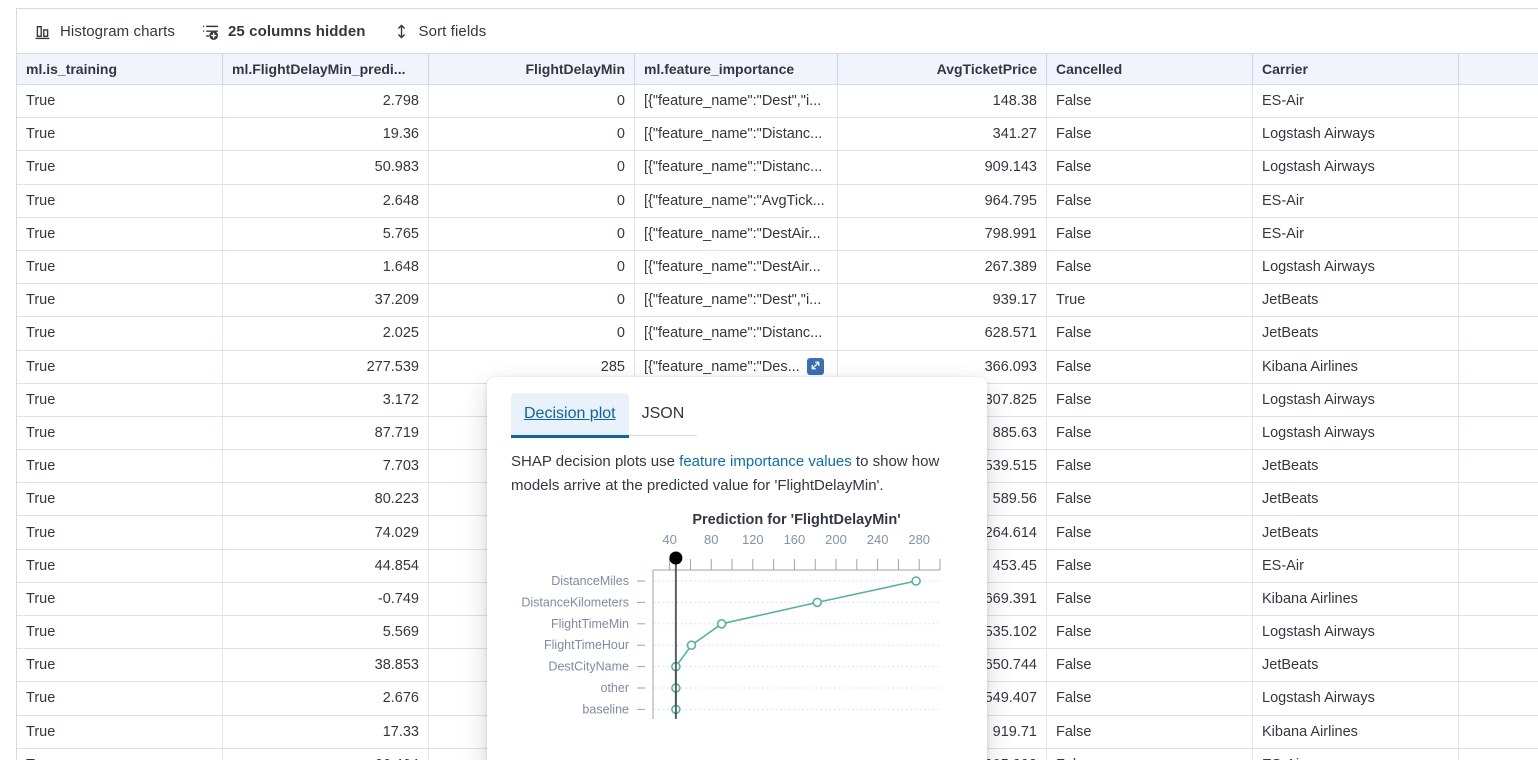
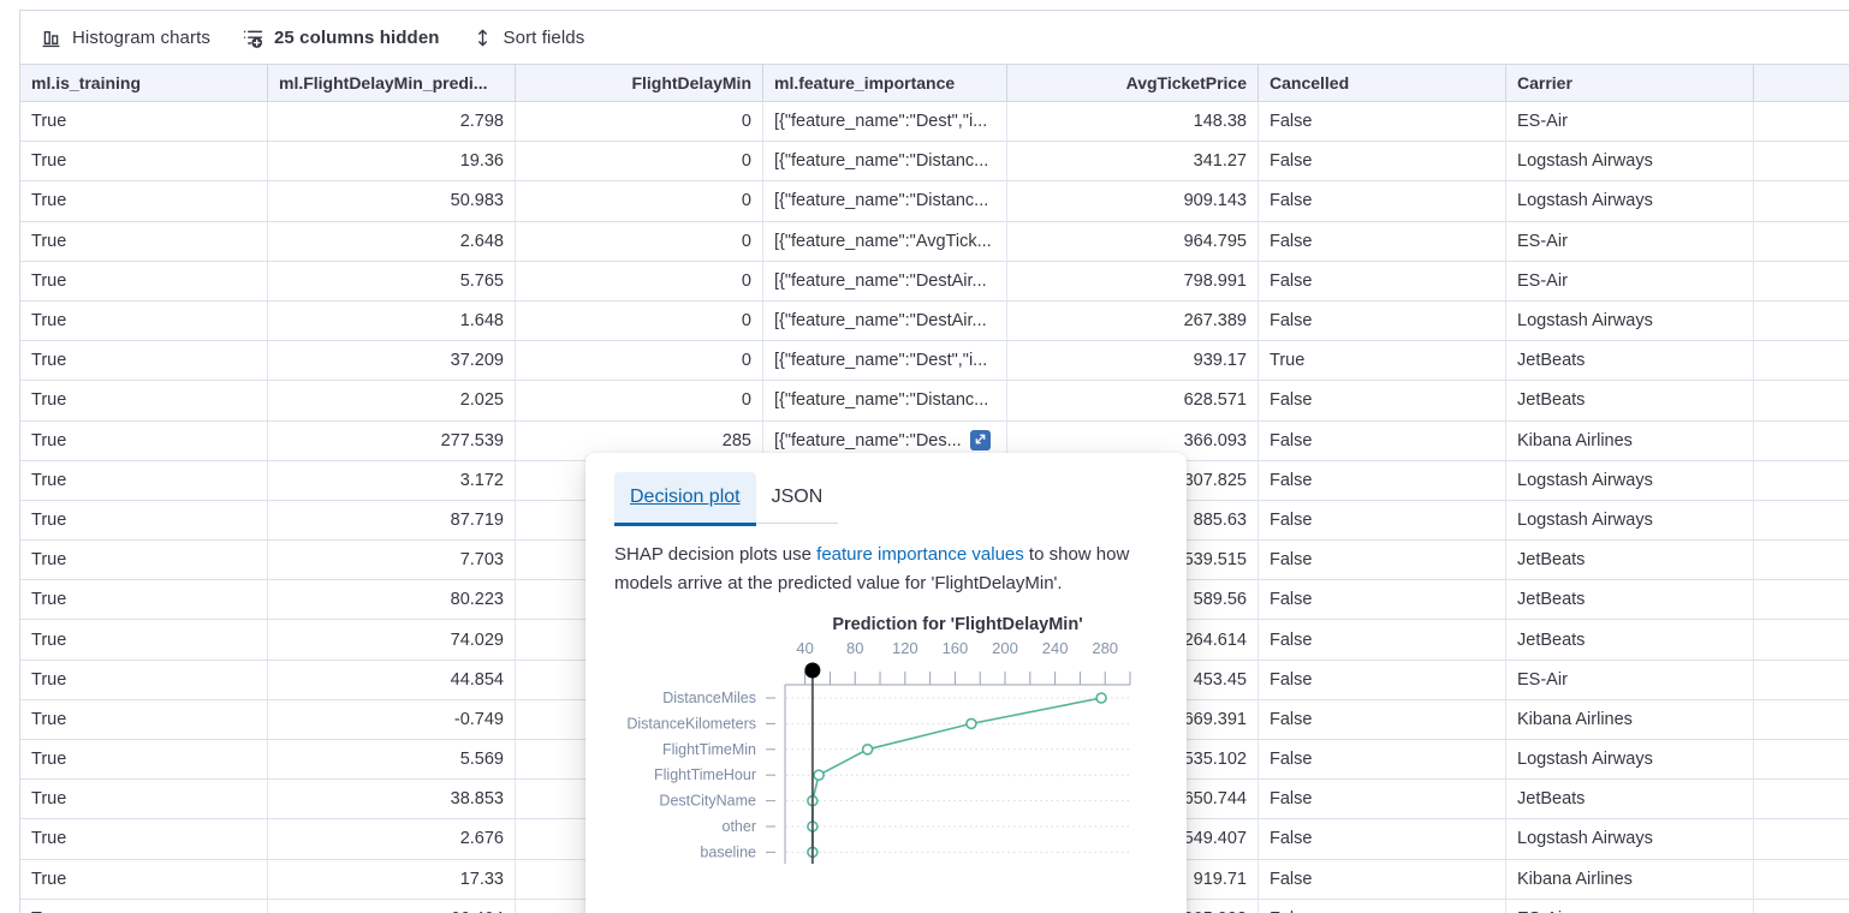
DistanceKilometers: 182 -> 173
FlightTimeHour: 61 -> 51
